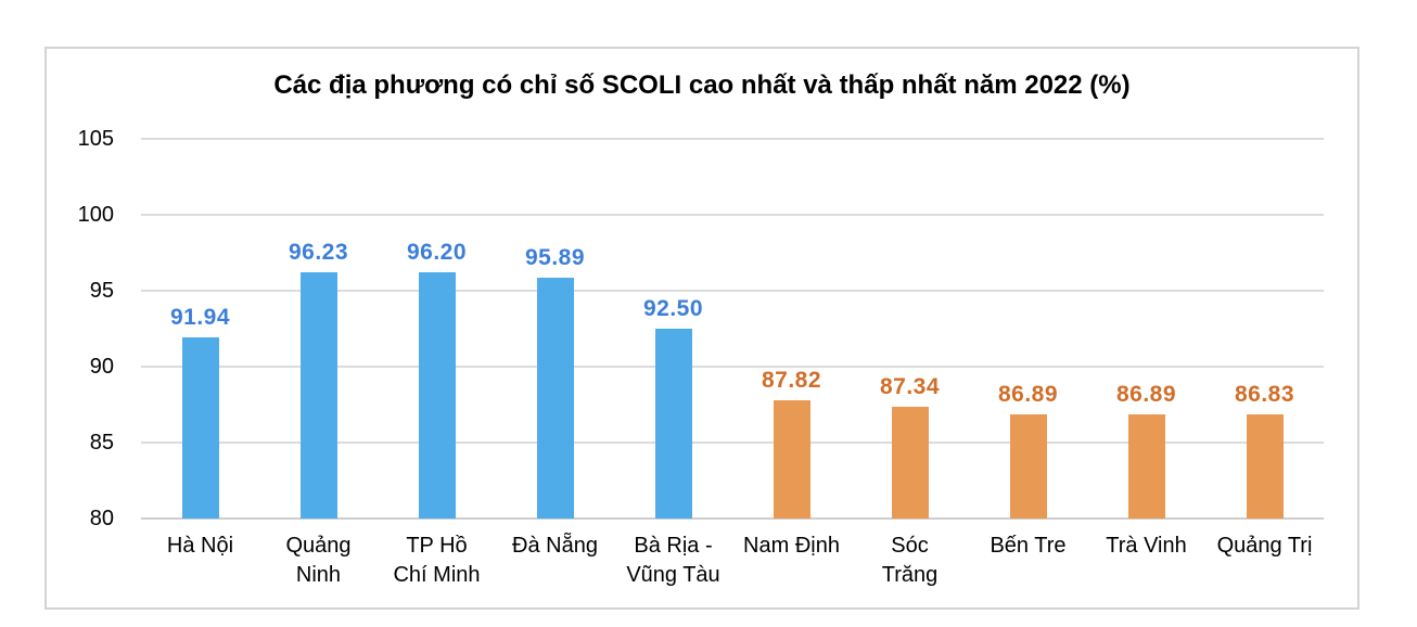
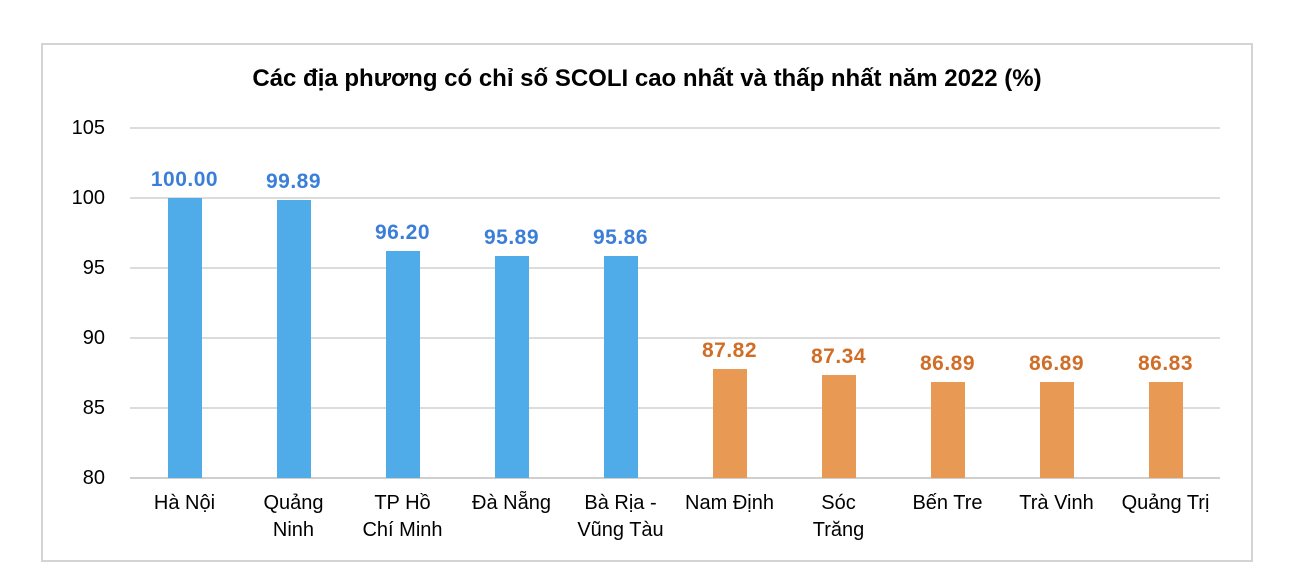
Hà Nội: 91.94 -> 100.00
Quảng Ninh: 96.23 -> 99.89
Bà Rịa - Vũng Tàu: 92.50 -> 95.86
